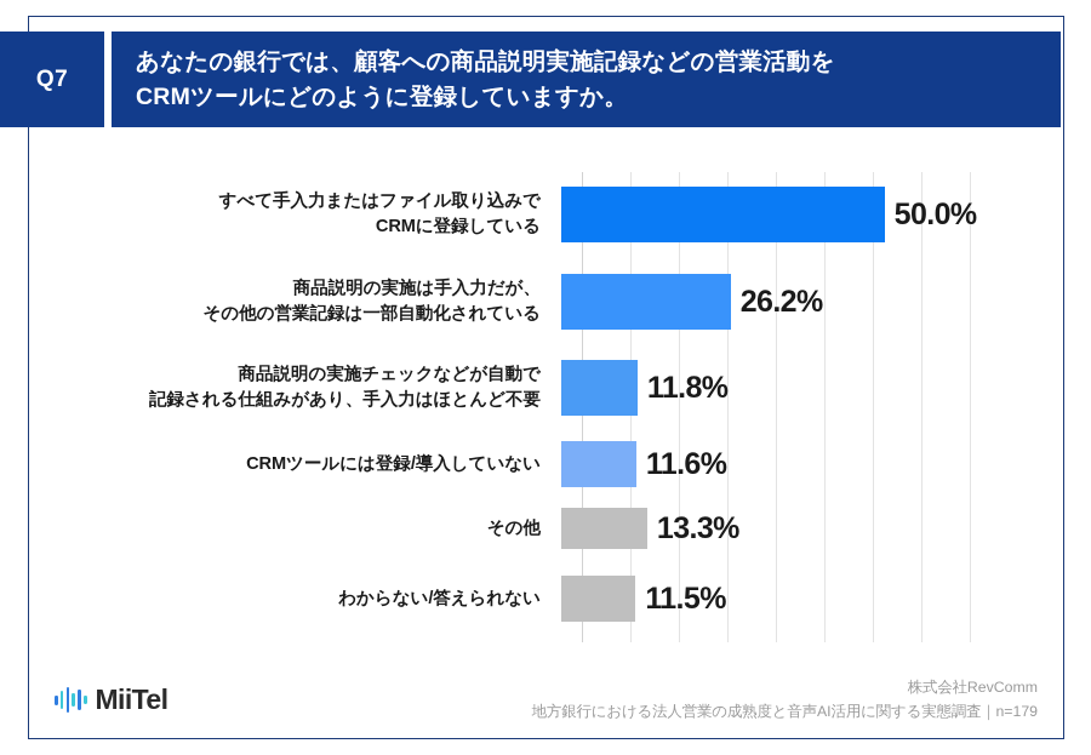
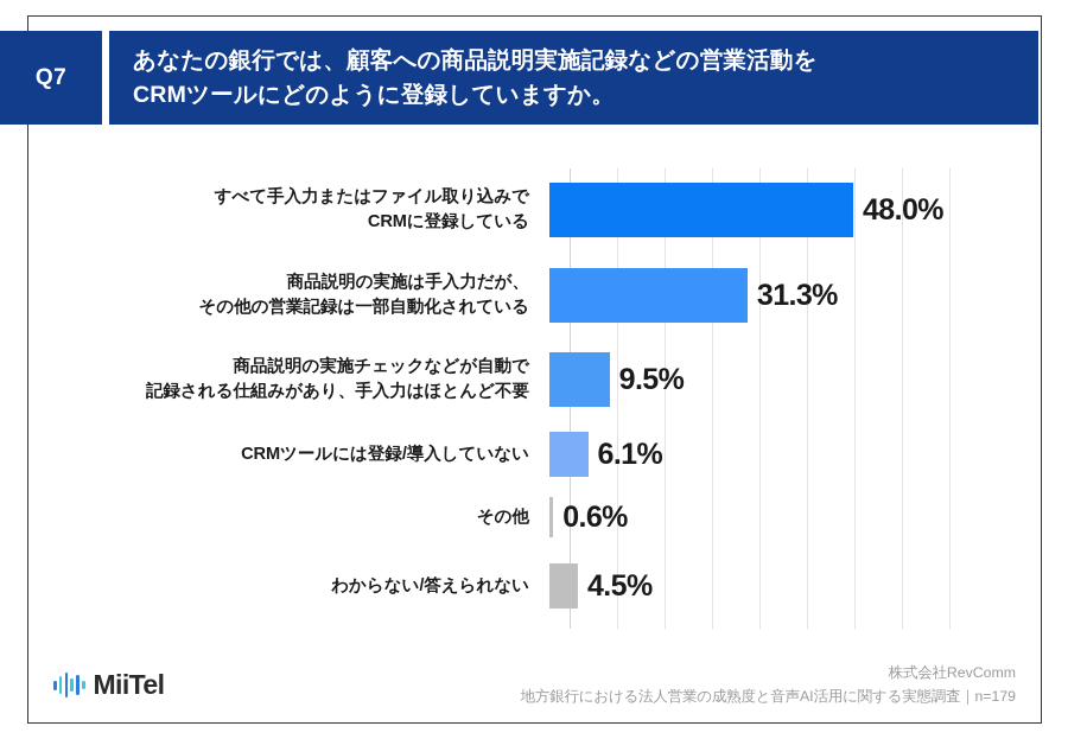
すべて手入力またはファイル取り込みでCRMに登録している: 50.0% -> 48.0%
商品説明の実施は手入力だが、その他の営業記録は一部自動化されている: 26.2% -> 31.3%
商品説明の実施チェックなどが自動で記録される仕組みがあり、手入力はほとんど不要: 11.8% -> 9.5%
CRMツールには登録/導入していない: 11.6% -> 6.1%
その他: 13.3% -> 0.6%
わからない/答えられない: 11.5% -> 4.5%
